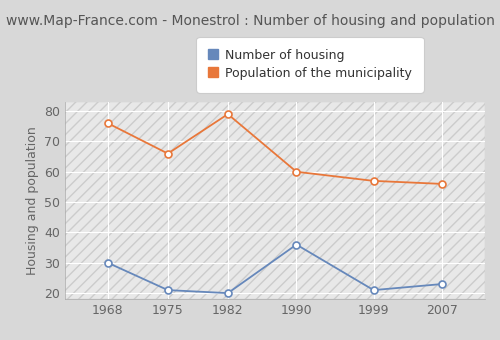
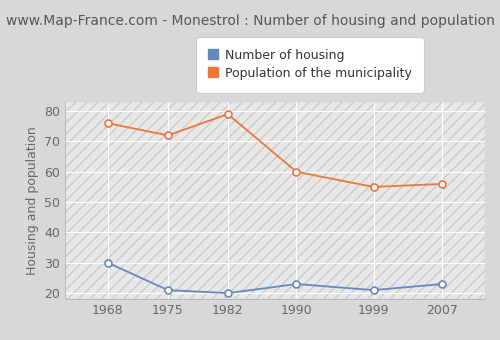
Population of the municipality/1975: 66 -> 72
Number of housing/1990: 36 -> 23
Population of the municipality/1999: 57 -> 55
